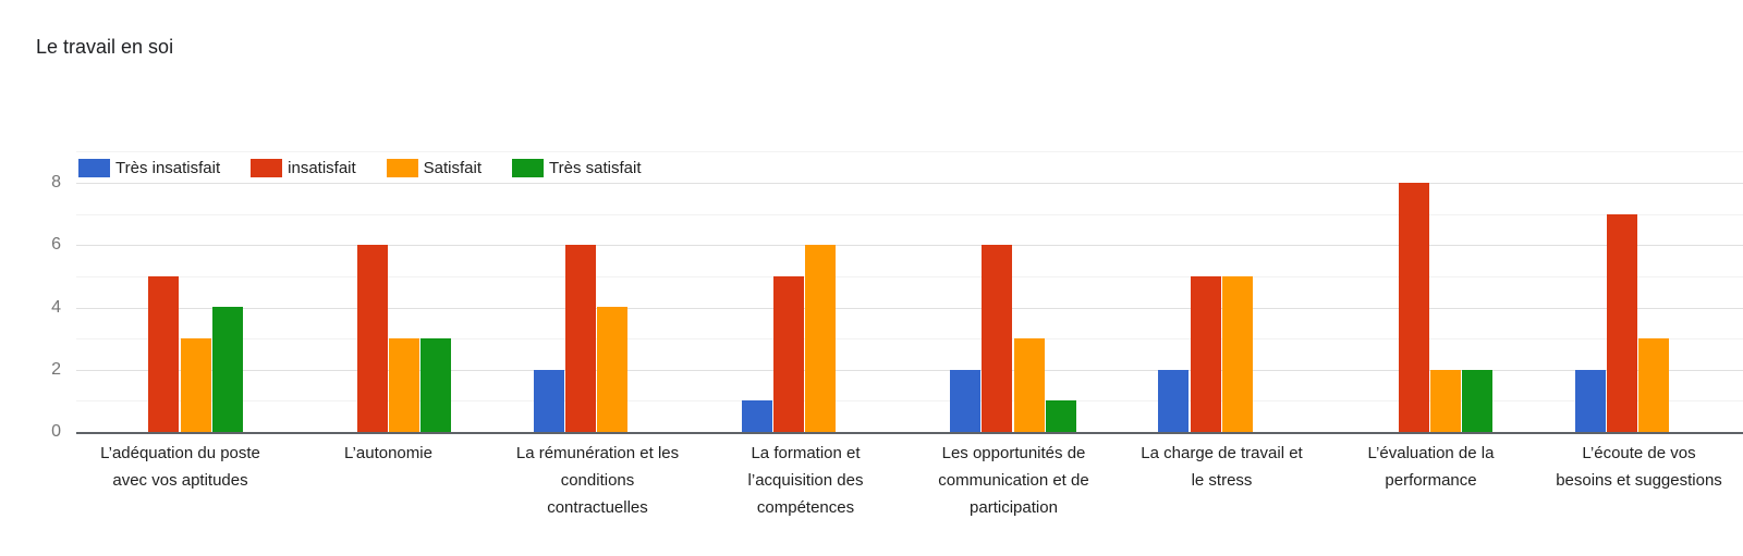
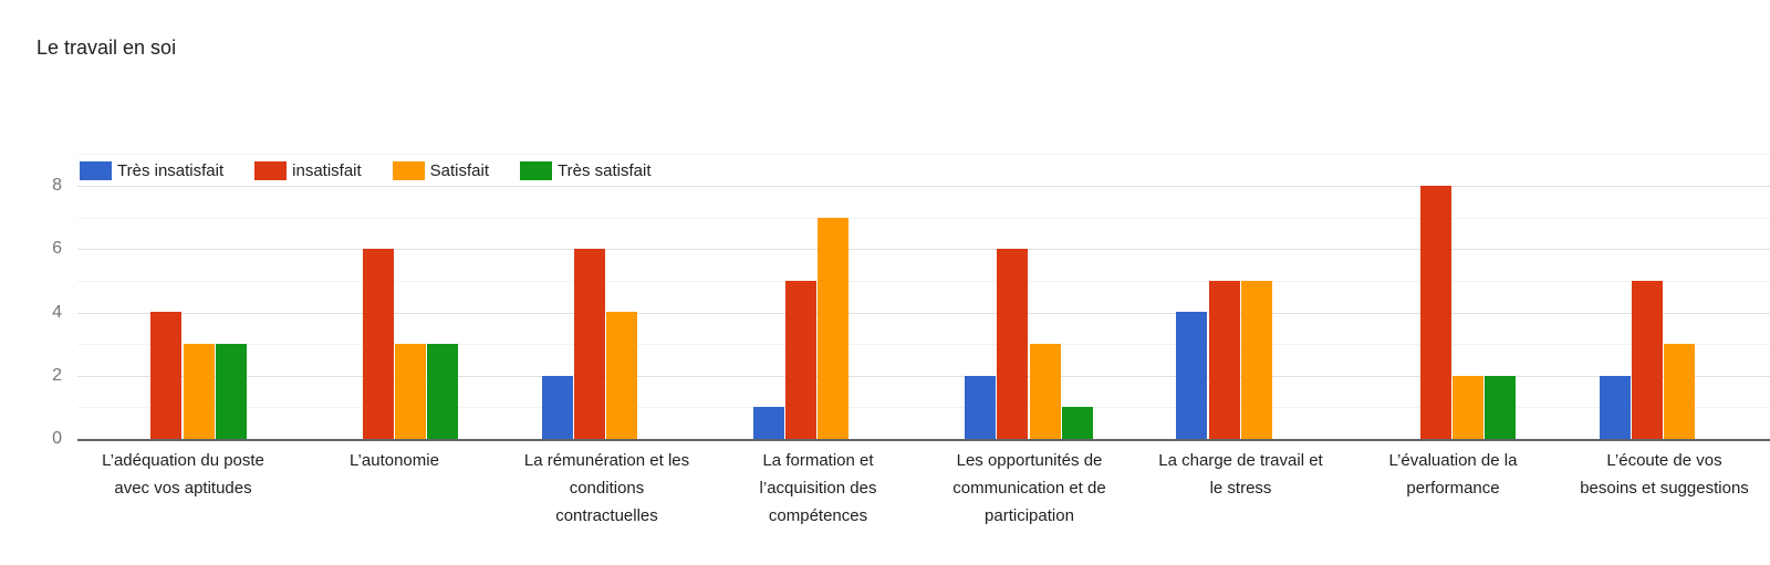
insatisfait/L’adéquation du poste avec vos aptitudes: 5 -> 4
Très satisfait/L’adéquation du poste avec vos aptitudes: 4 -> 3
Satisfait/La formation et l’acquisition des compétences: 6 -> 7
Très insatisfait/La charge de travail et le stress: 2 -> 4
insatisfait/L’écoute de vos besoins et suggestions: 7 -> 5
